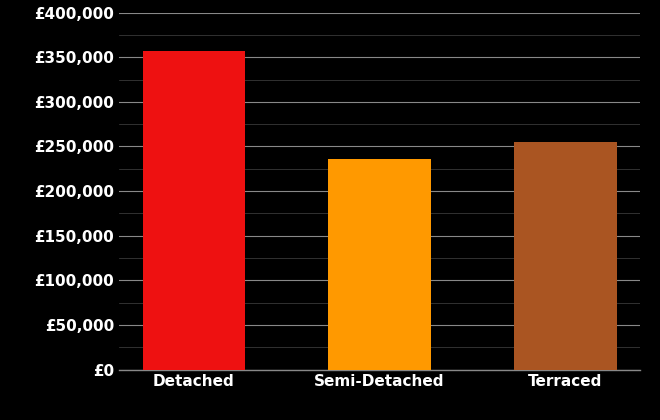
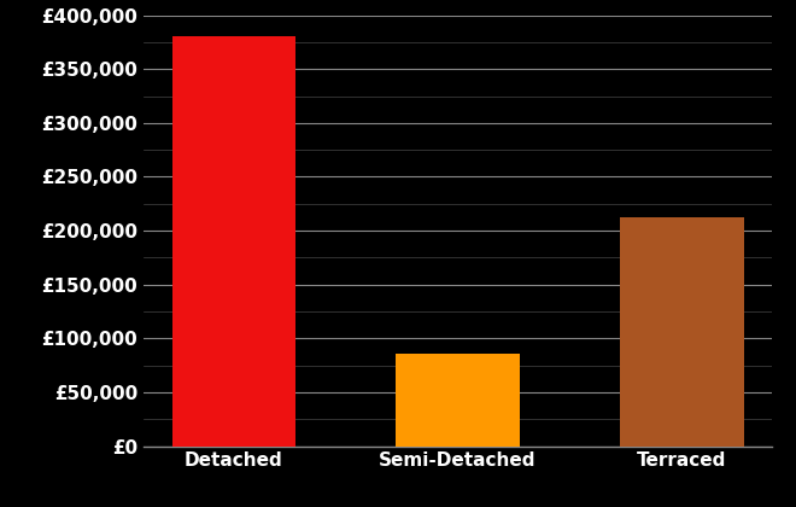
Detached: £357,000 -> £380,000
Semi-Detached: £236,000 -> £86,000
Terraced: £255,000 -> £212,000
